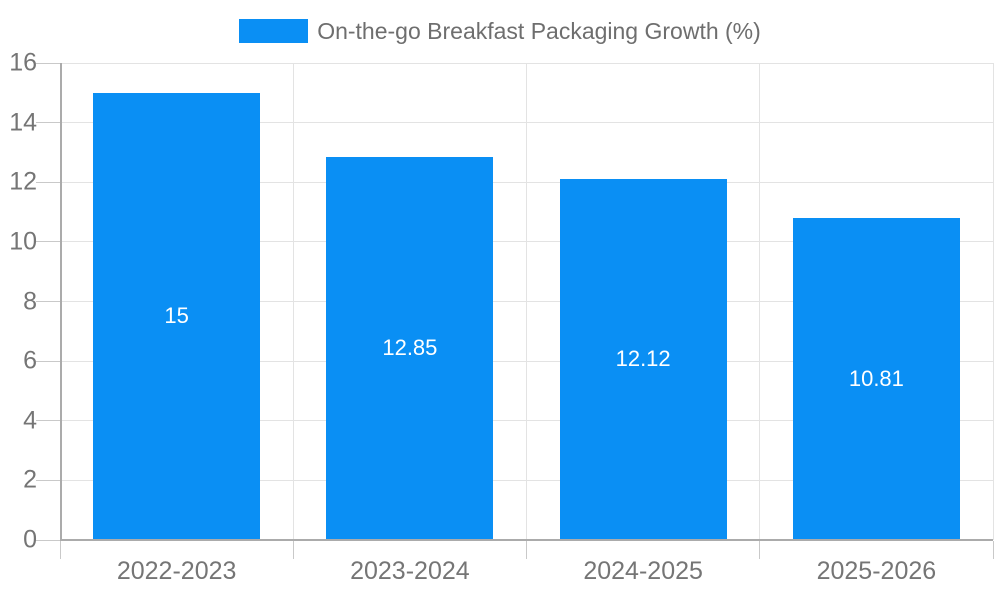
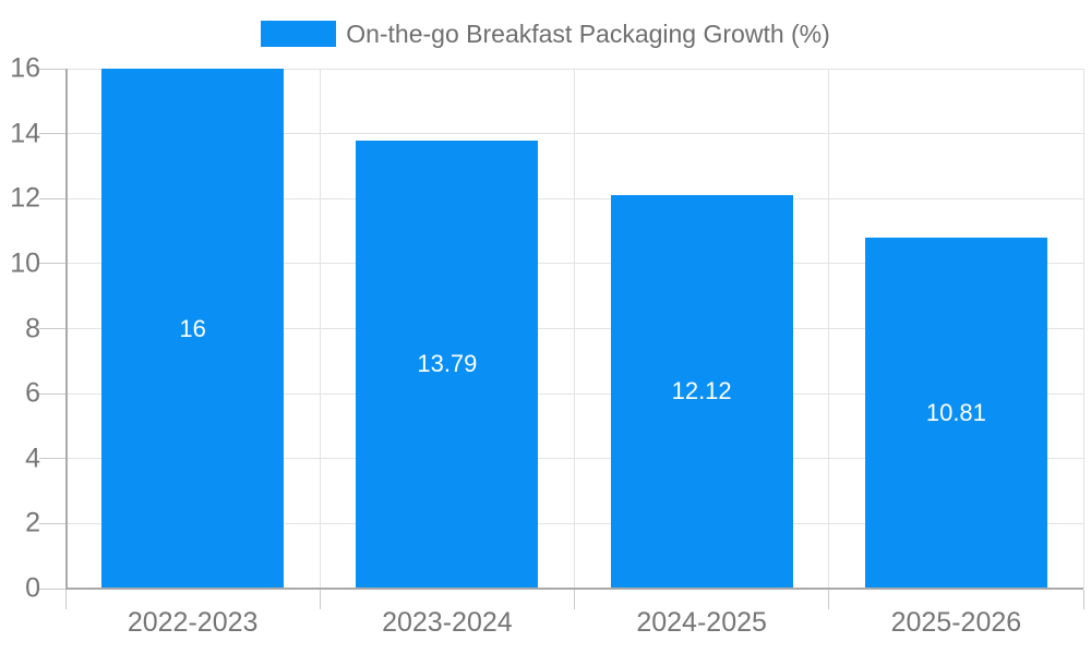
2022-2023: 15 -> 16
2023-2024: 12.85 -> 13.79
